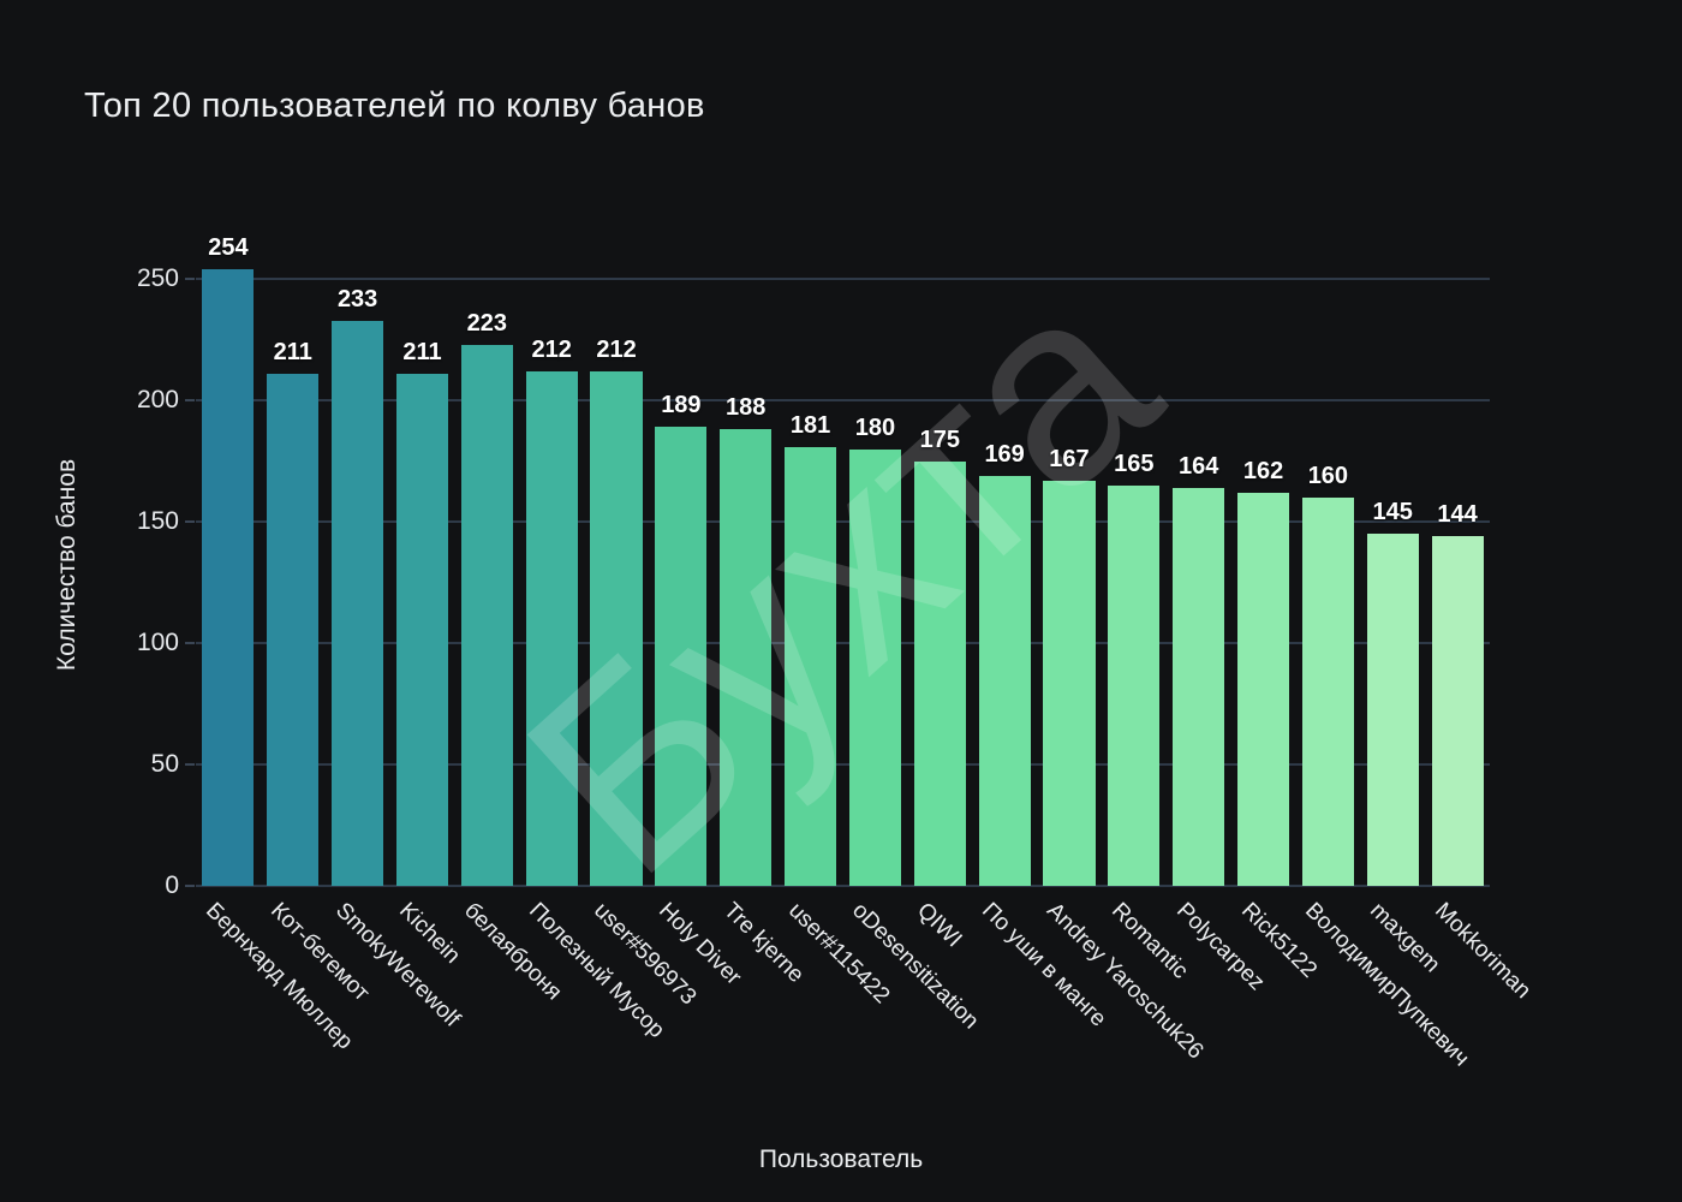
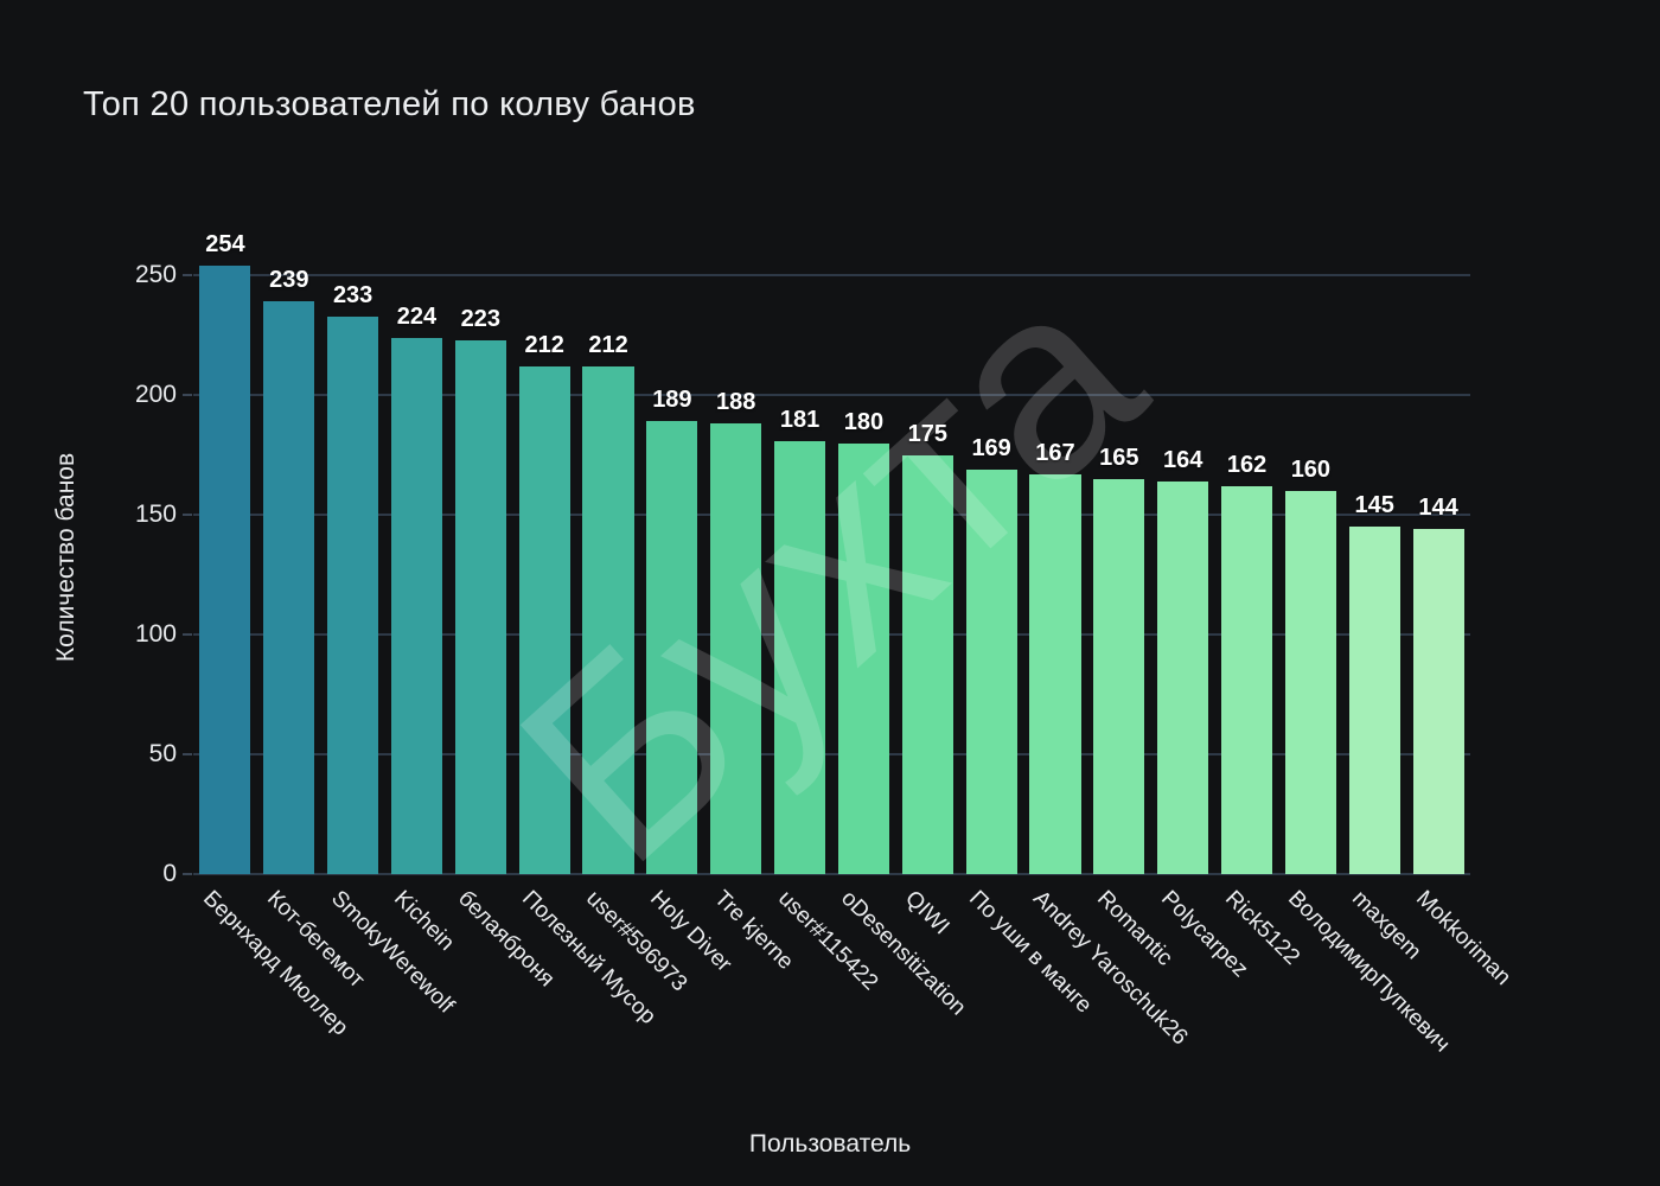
Кот-бегемот: 211 -> 239
Kichein: 211 -> 224
